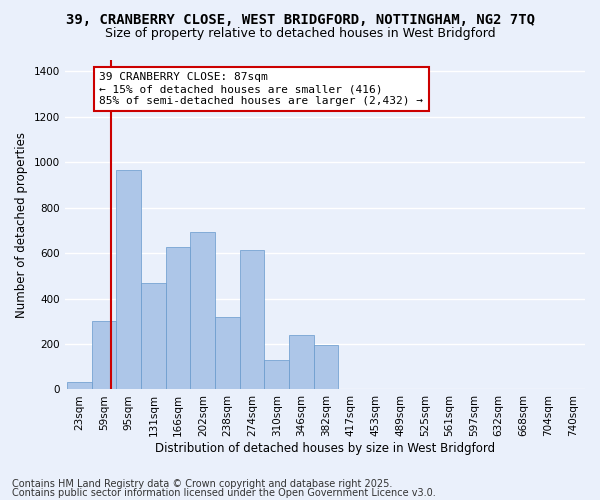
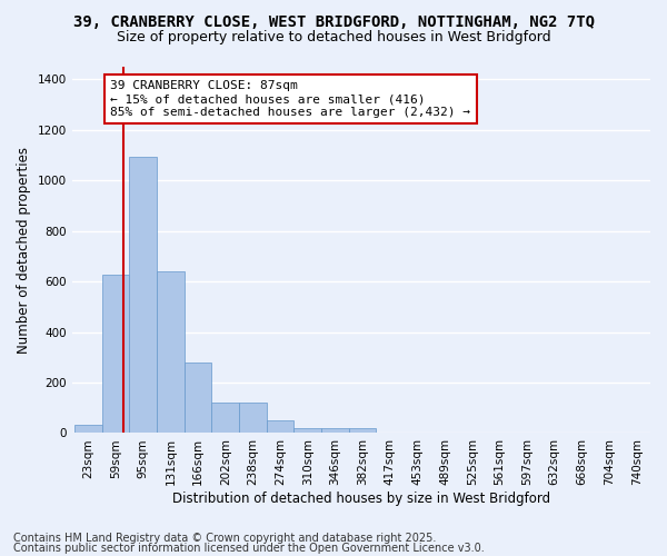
59sqm: 300 -> 625
95sqm: 965 -> 1095
131sqm: 470 -> 640
166sqm: 625 -> 280
202sqm: 695 -> 120
238sqm: 320 -> 120
274sqm: 615 -> 50
310sqm: 130 -> 20
346sqm: 240 -> 20
382sqm: 195 -> 20
